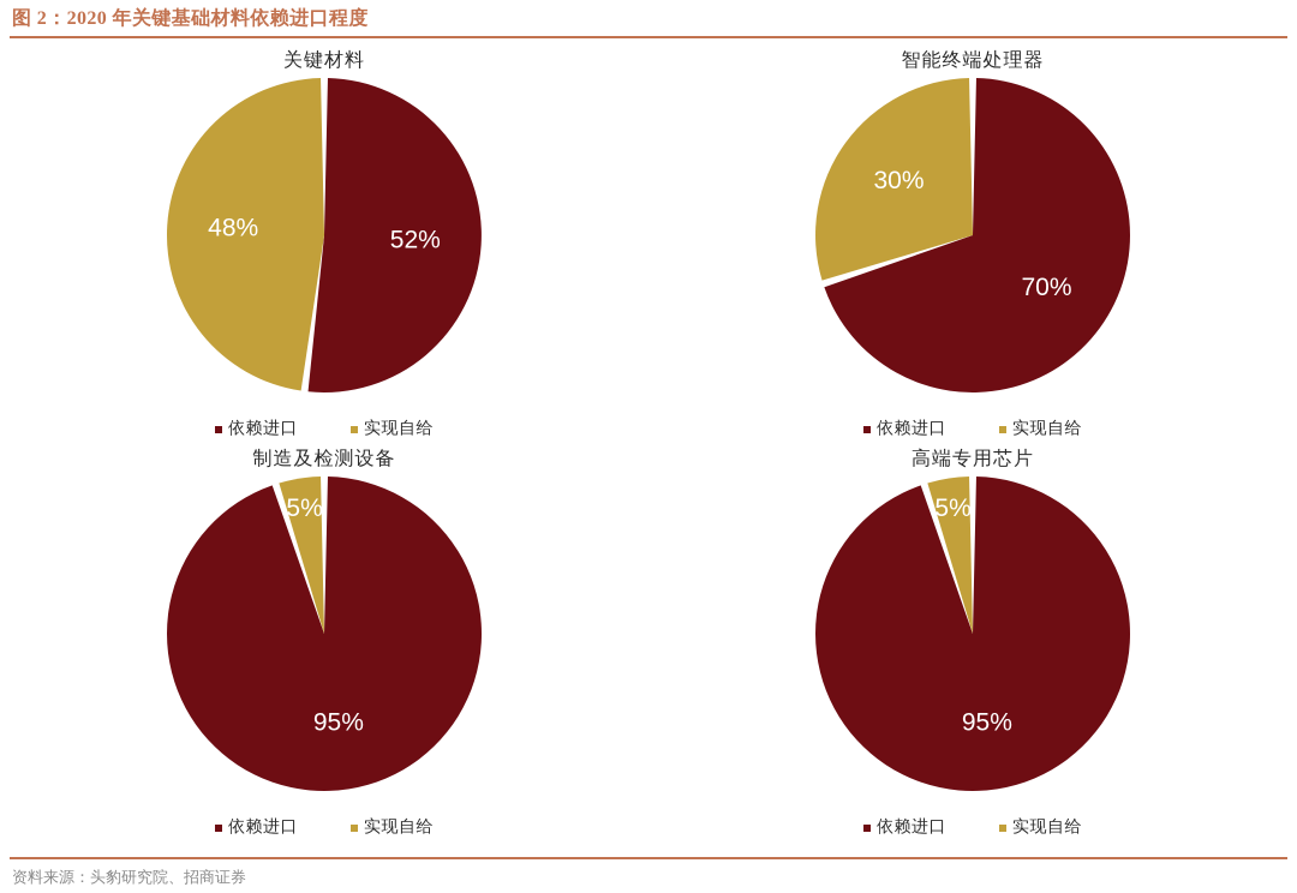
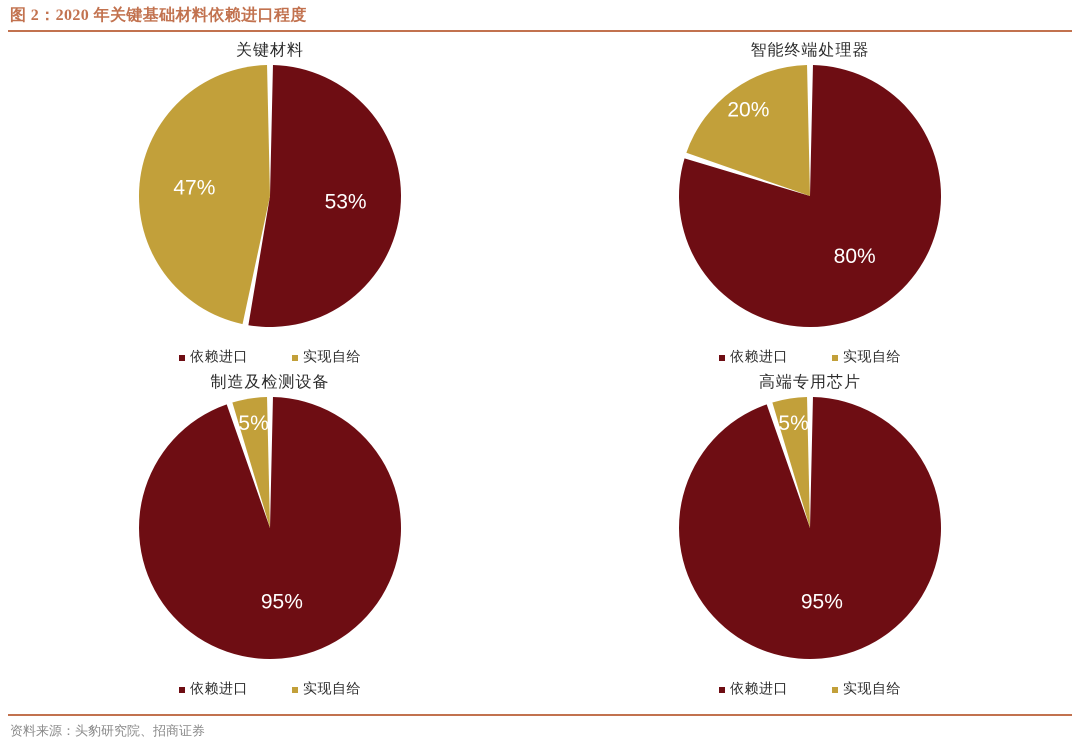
关键材料/依赖进口: 52% -> 53%
关键材料/实现自给: 48% -> 47%
智能终端处理器/依赖进口: 70% -> 80%
智能终端处理器/实现自给: 30% -> 20%
